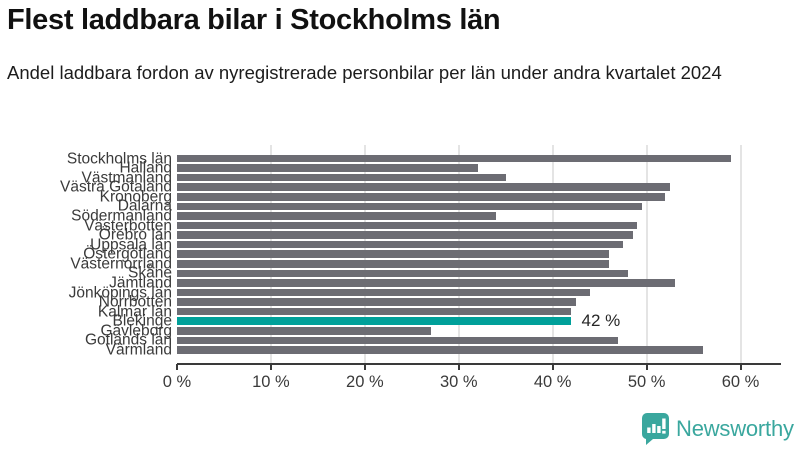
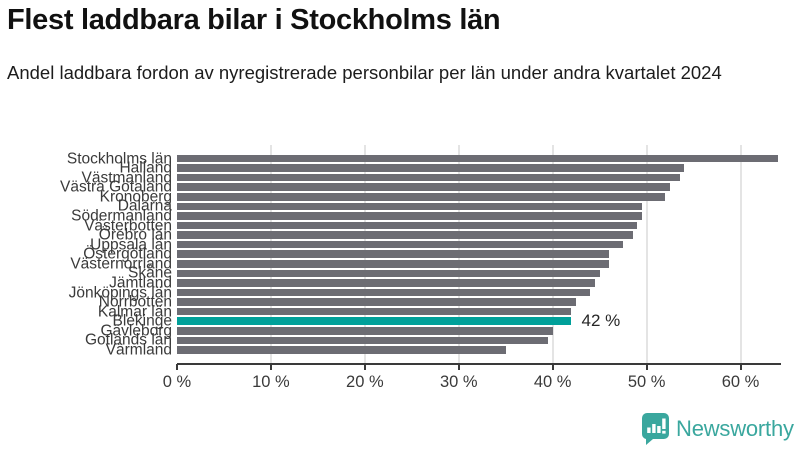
Stockholms län: 59% -> 64%
Halland: 32% -> 54%
Västmanland: 35% -> 54%
Södermanland: 34% -> 50%
Skåne: 48% -> 45%
Jämtland: 53% -> 44%
Gävleborg: 27% -> 40%
Gotlands län: 47% -> 40%
Värmland: 56% -> 35%
